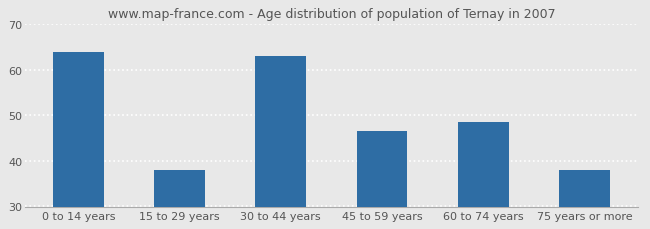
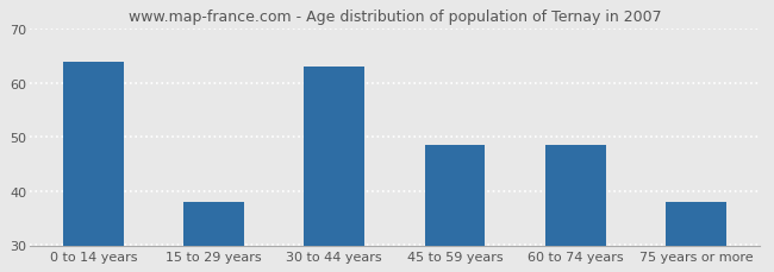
45 to 59 years: 46.5 -> 48.5
